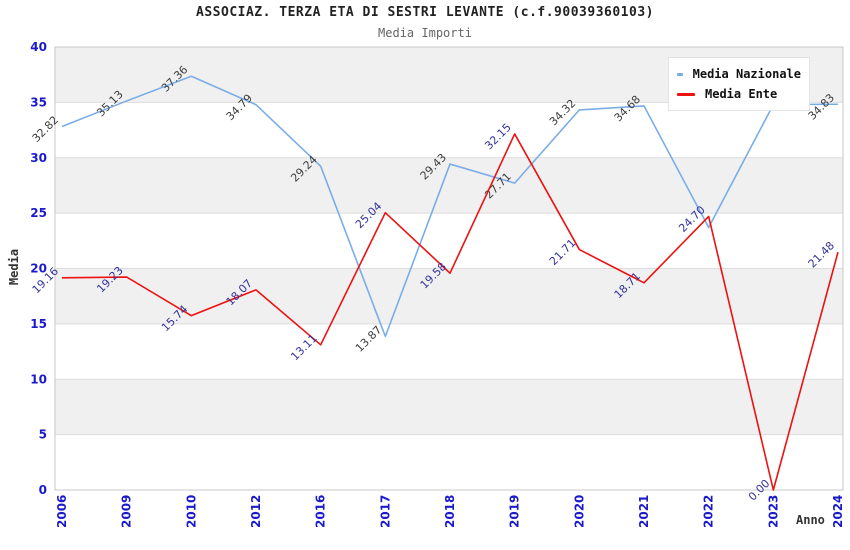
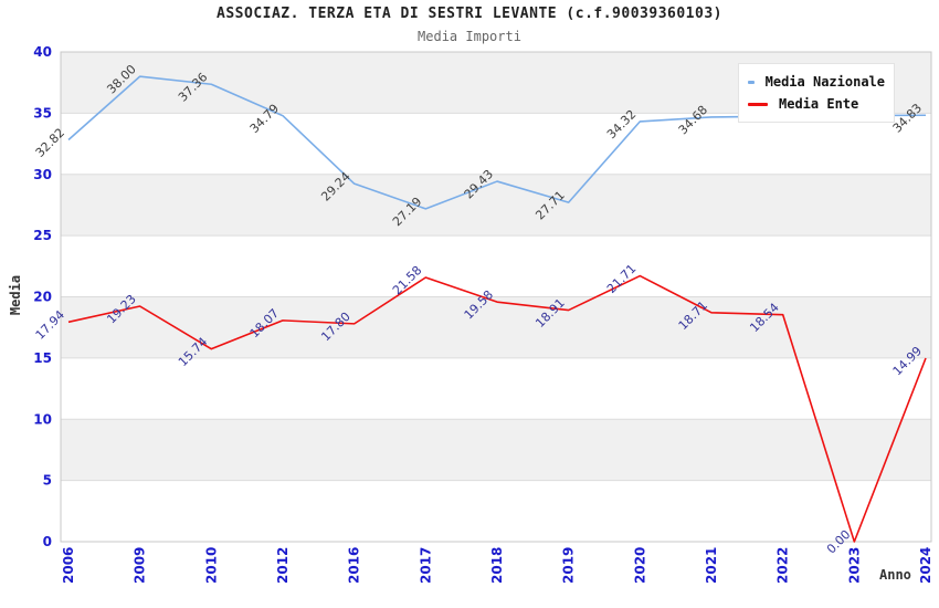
Media Ente/2006: 19.16 -> 17.94
Media Nazionale/2009: 35.13 -> 38.00
Media Ente/2016: 13.11 -> 17.80
Media Nazionale/2017: 13.87 -> 27.19
Media Ente/2017: 25.04 -> 21.58
Media Ente/2019: 32.15 -> 18.91
Media Nazionale/2022: 23.7 -> 34.8
Media Ente/2022: 24.70 -> 18.54
Media Ente/2024: 21.48 -> 14.99
